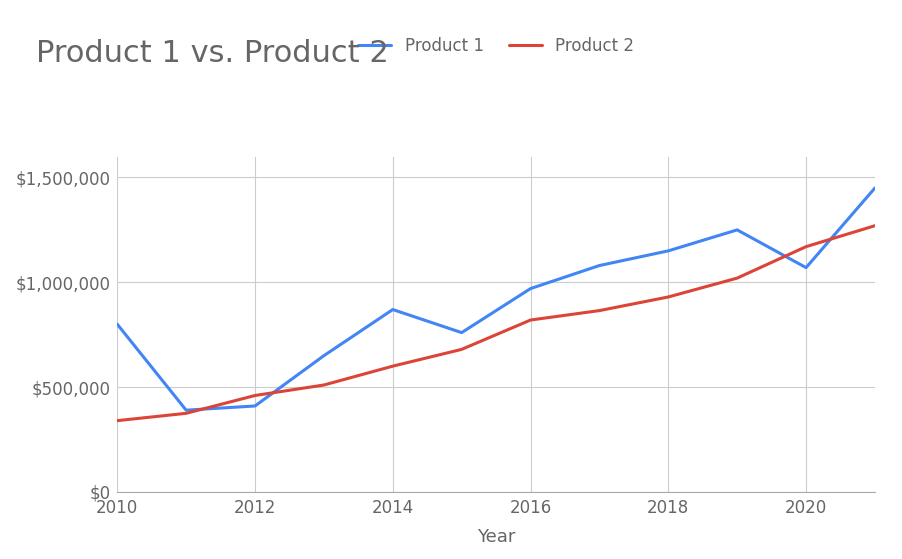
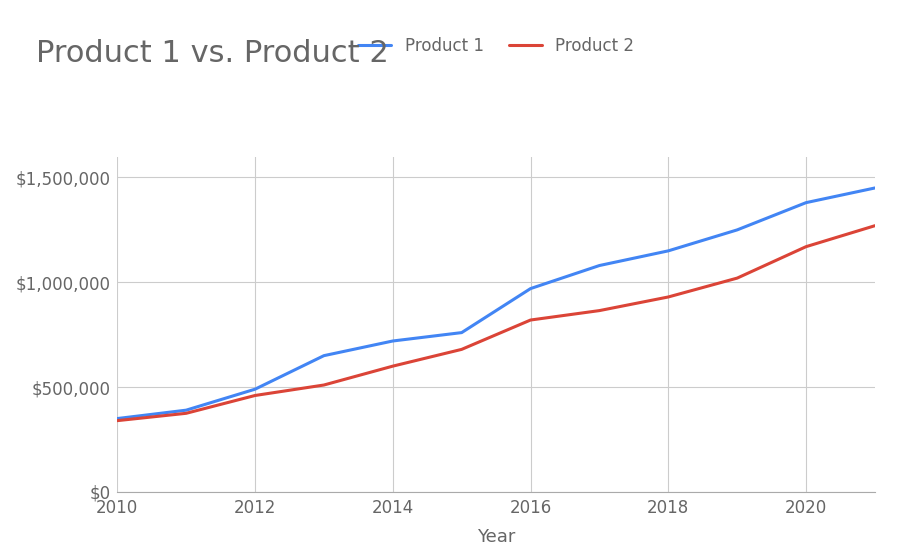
Product 1/2010: $800,000 -> $350,000
Product 1/2012: $410,000 -> $490,000
Product 1/2014: $870,000 -> $720,000
Product 1/2020: $1,070,000 -> $1,380,000
